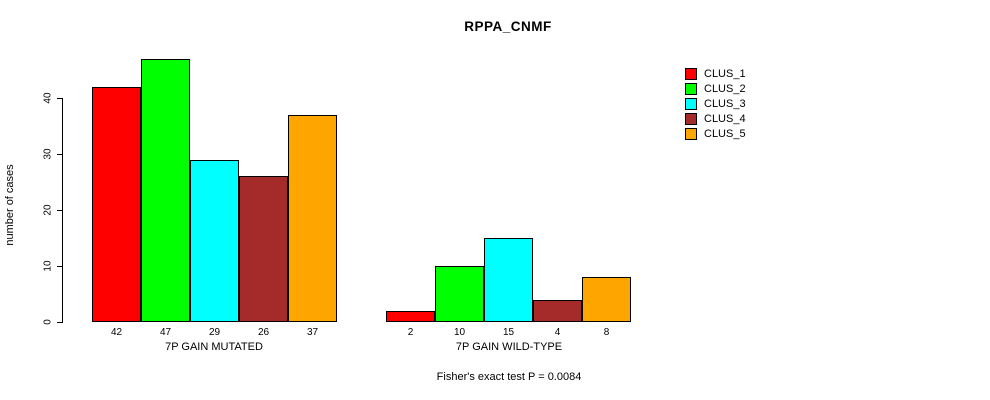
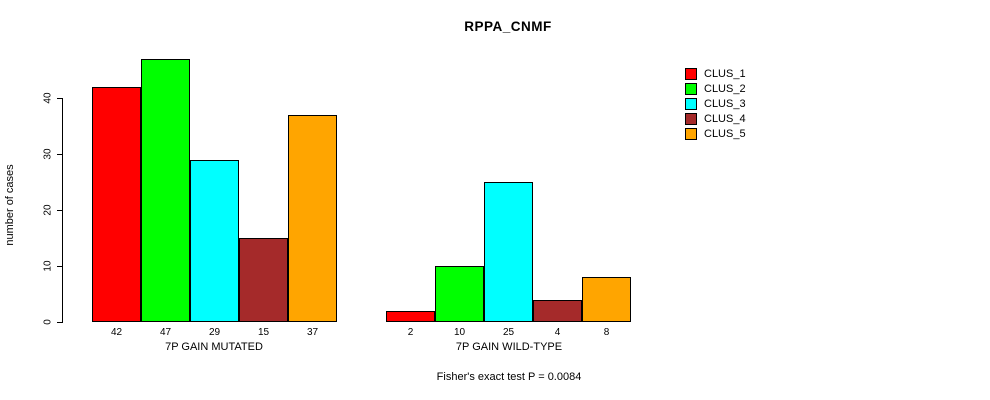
CLUS_4/7P GAIN MUTATED: 26 -> 15
CLUS_3/7P GAIN WILD-TYPE: 15 -> 25
